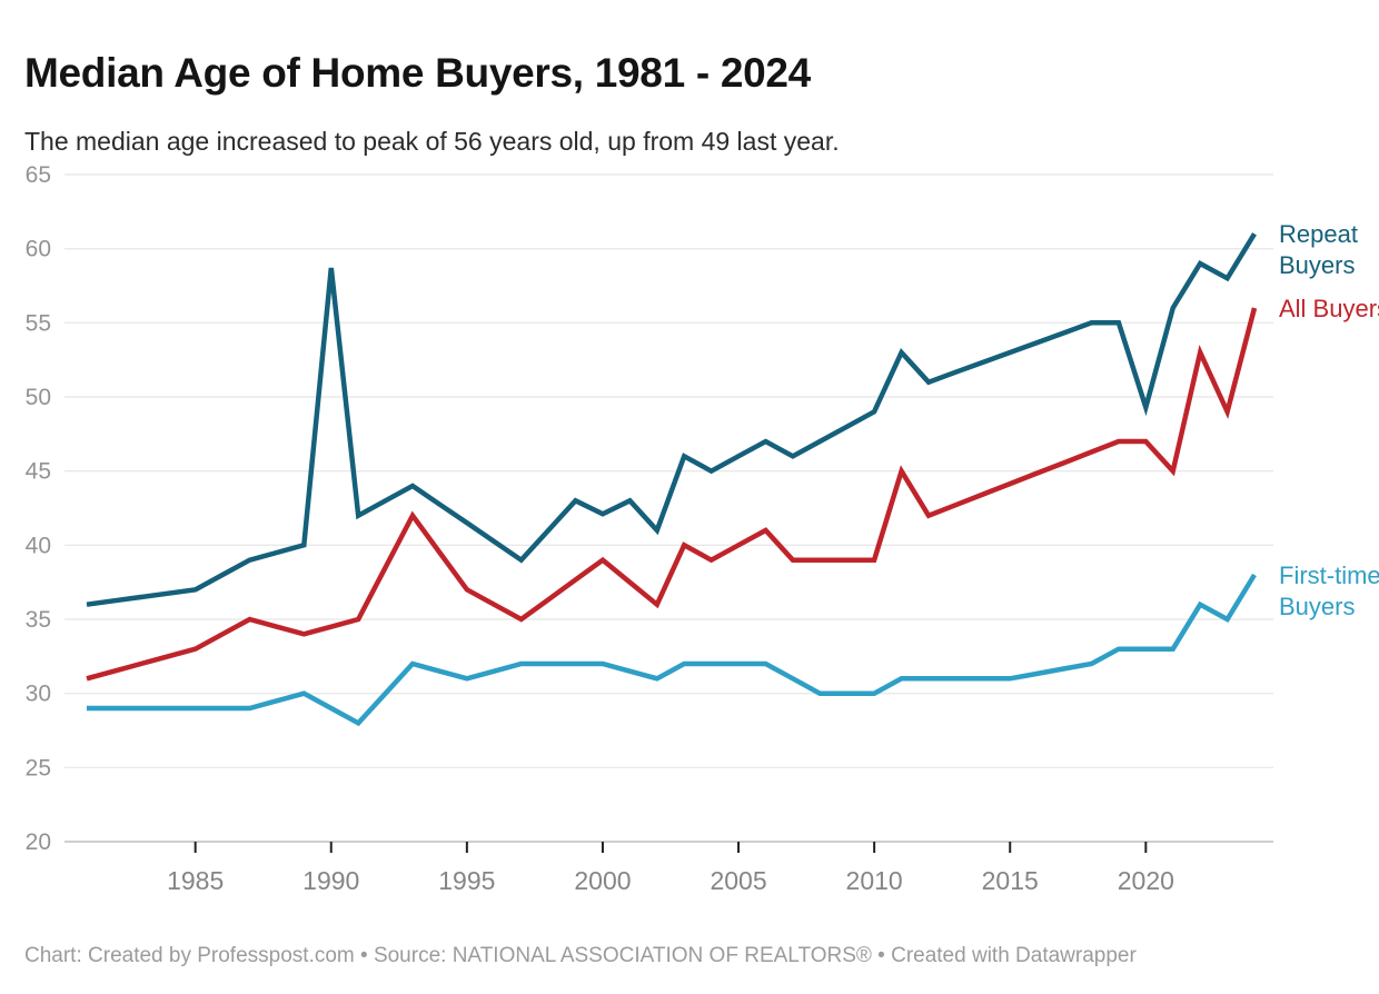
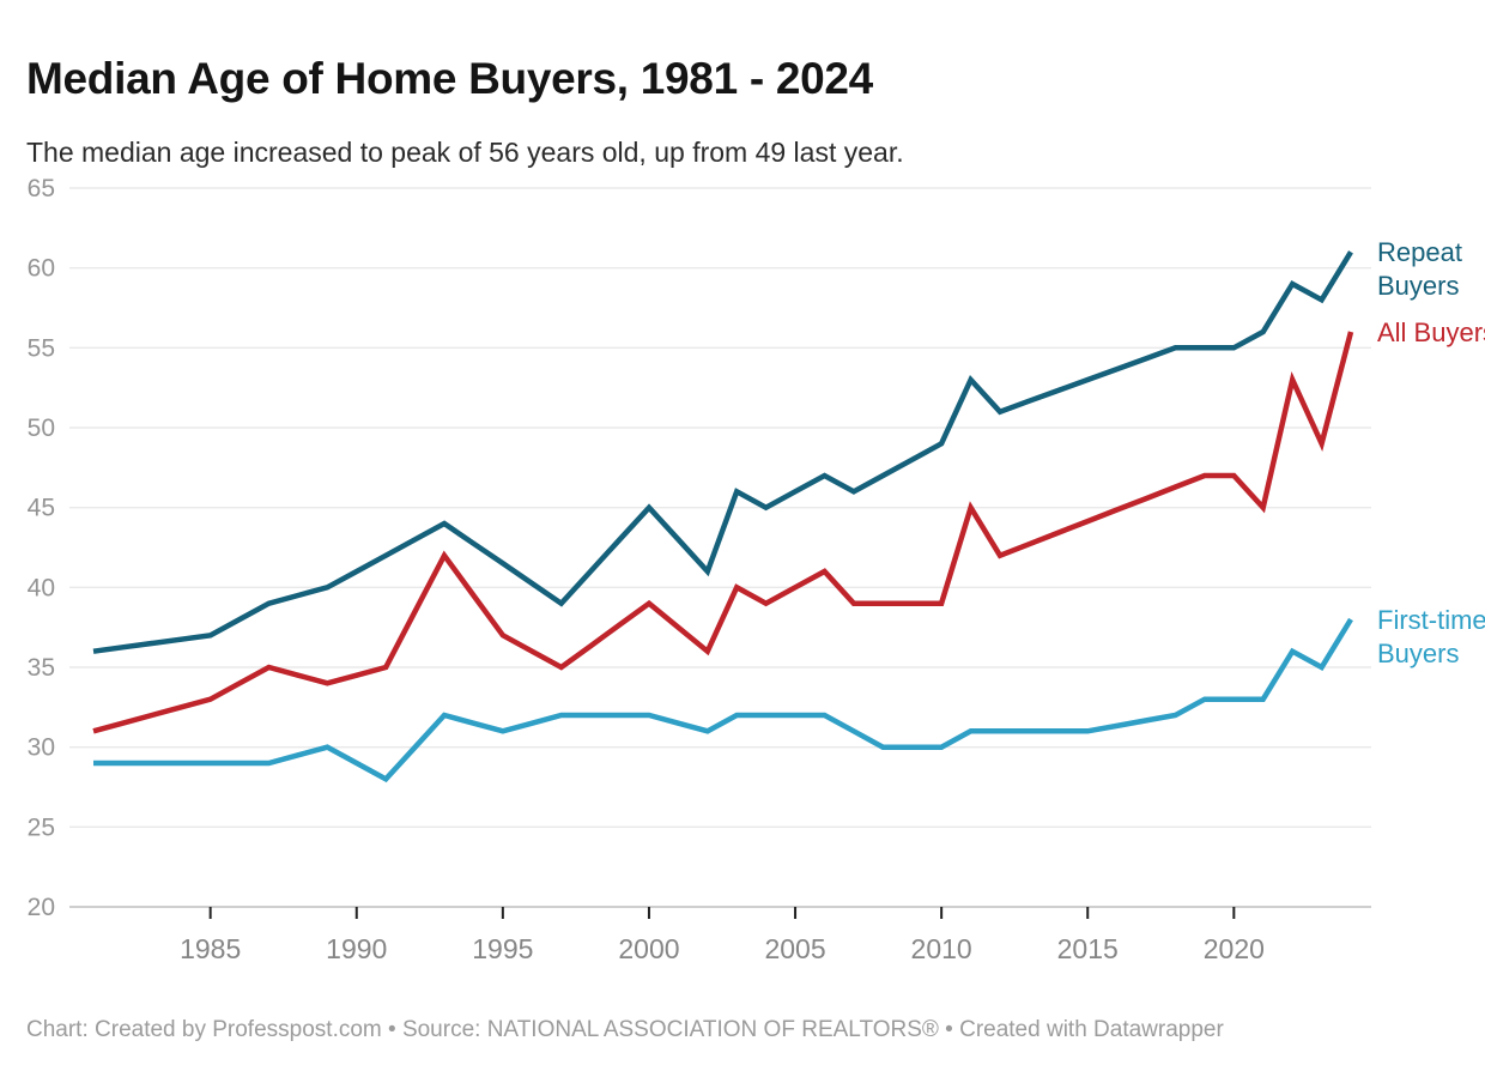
Repeat Buyers/1990: 58.7 -> 41.0
Repeat Buyers/2000: 42.1 -> 45.0
Repeat Buyers/2020: 49.3 -> 55.0
